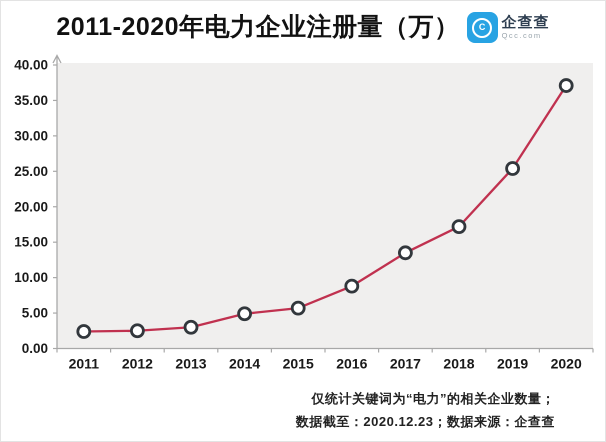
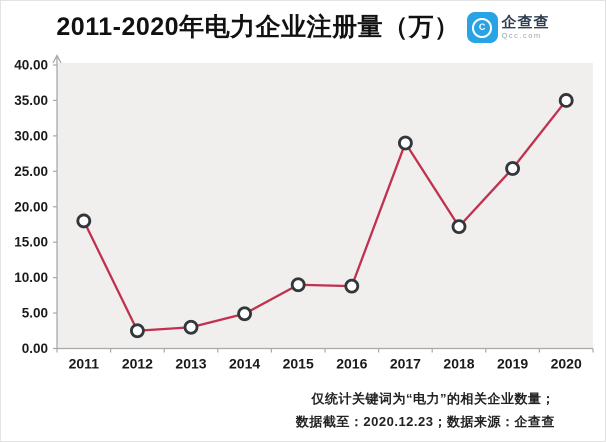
2011: 2 -> 18
2015: 6 -> 9
2017: 14 -> 29
2020: 37 -> 35
